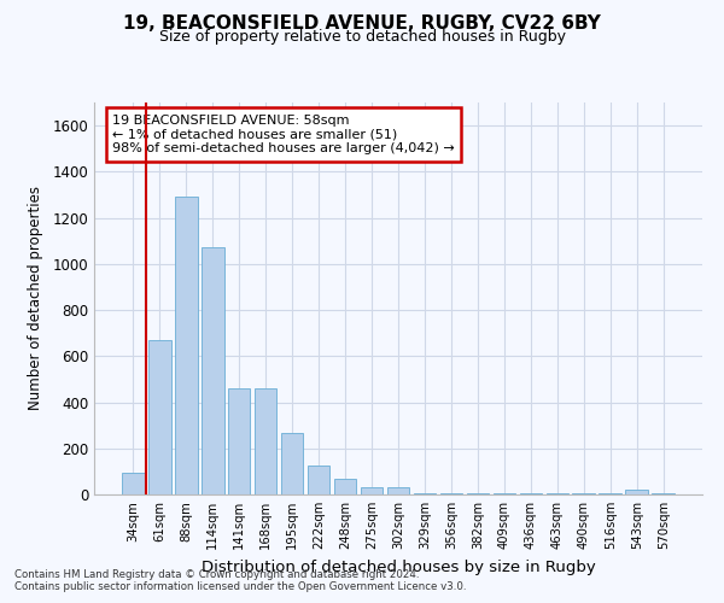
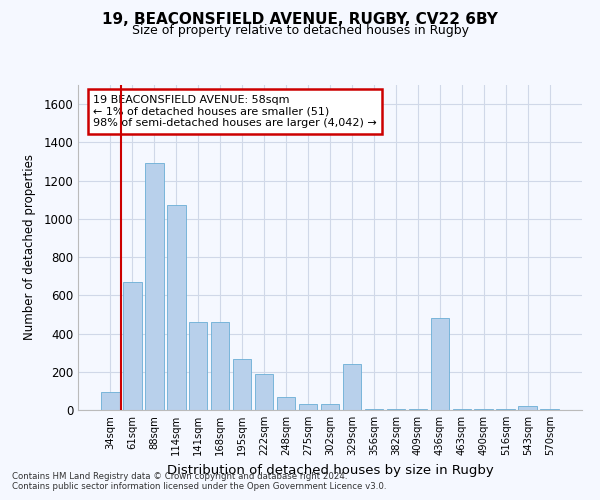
222sqm: 120 -> 190
329sqm: 0 -> 240
436sqm: 0 -> 480
